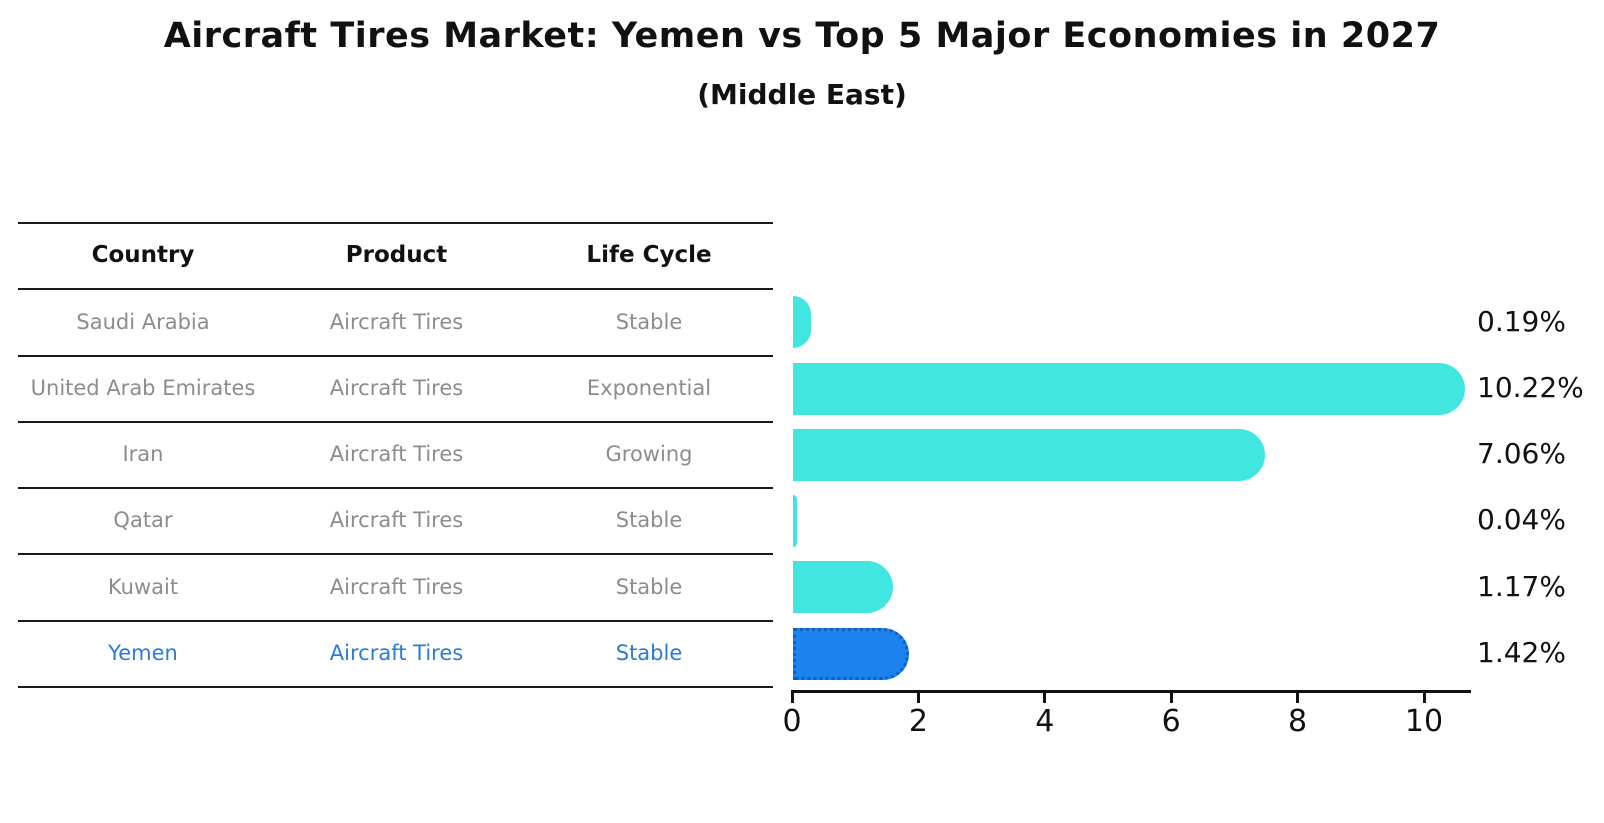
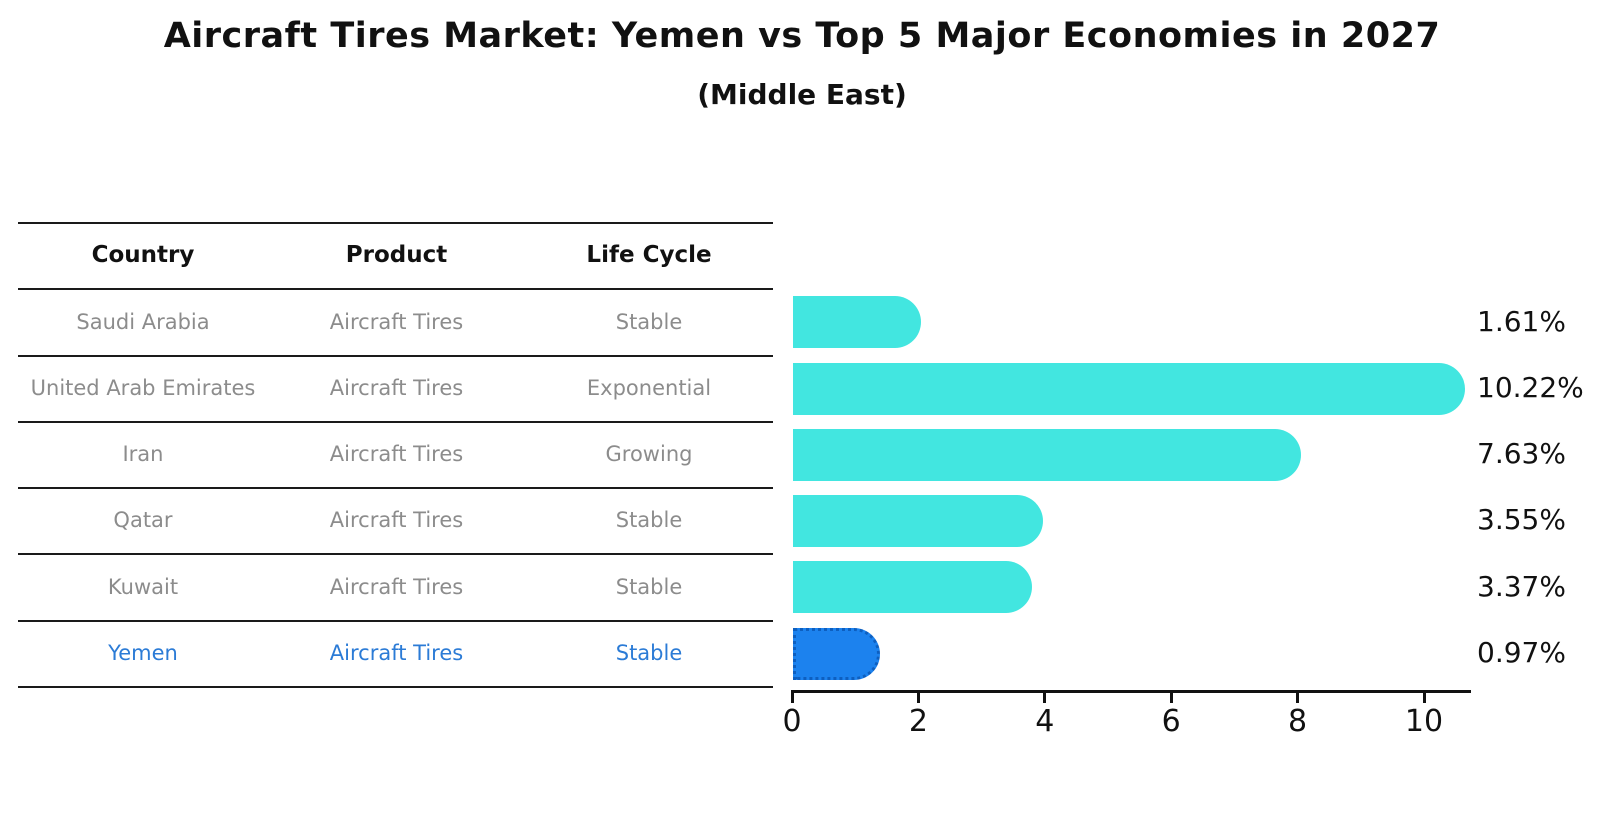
Saudi Arabia: 0.19% -> 1.61%
Iran: 7.06% -> 7.63%
Qatar: 0.04% -> 3.55%
Kuwait: 1.17% -> 3.37%
Yemen: 1.42% -> 0.97%
